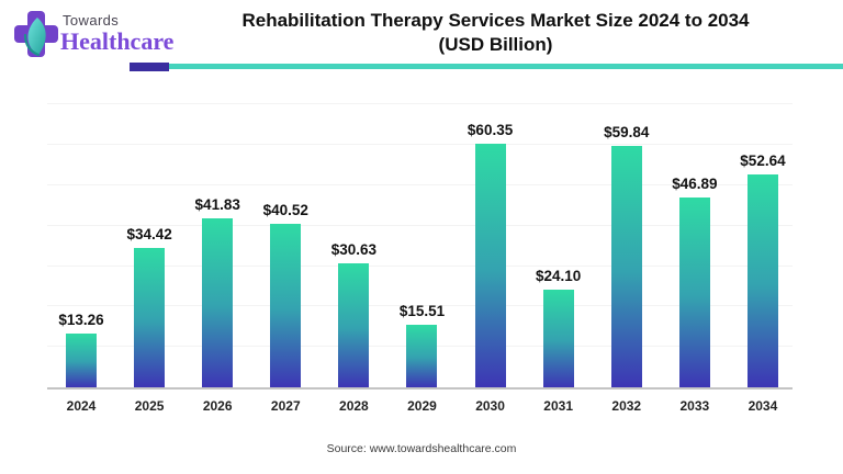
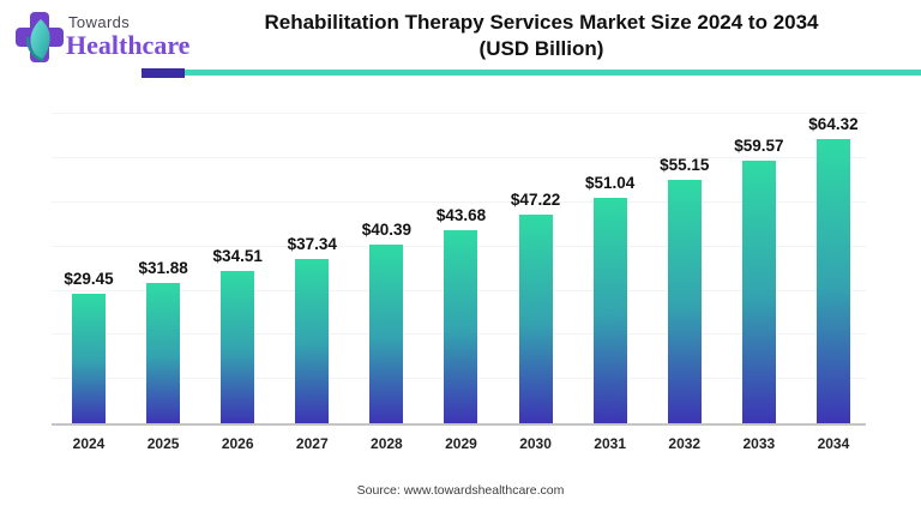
2024: $13.26 -> $29.45
2025: $34.42 -> $31.88
2026: $41.83 -> $34.51
2027: $40.52 -> $37.34
2028: $30.63 -> $40.39
2029: $15.51 -> $43.68
2030: $60.35 -> $47.22
2031: $24.10 -> $51.04
2032: $59.84 -> $55.15
2033: $46.89 -> $59.57
2034: $52.64 -> $64.32
